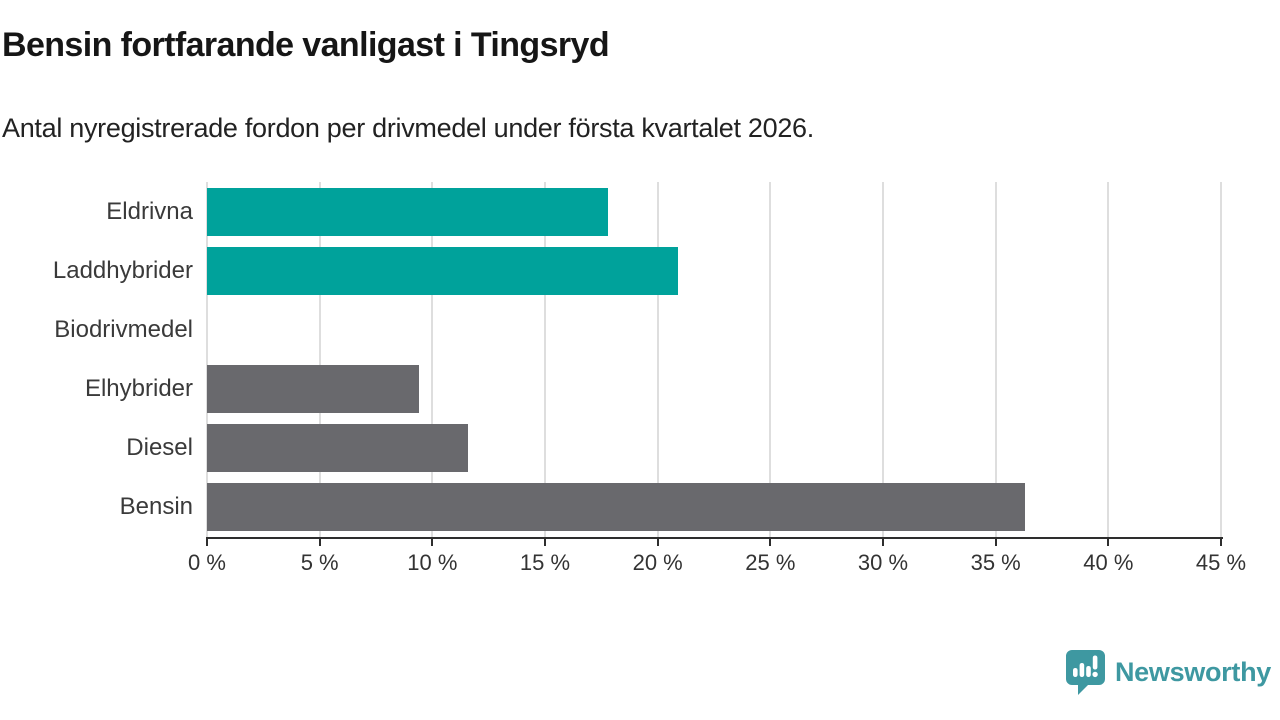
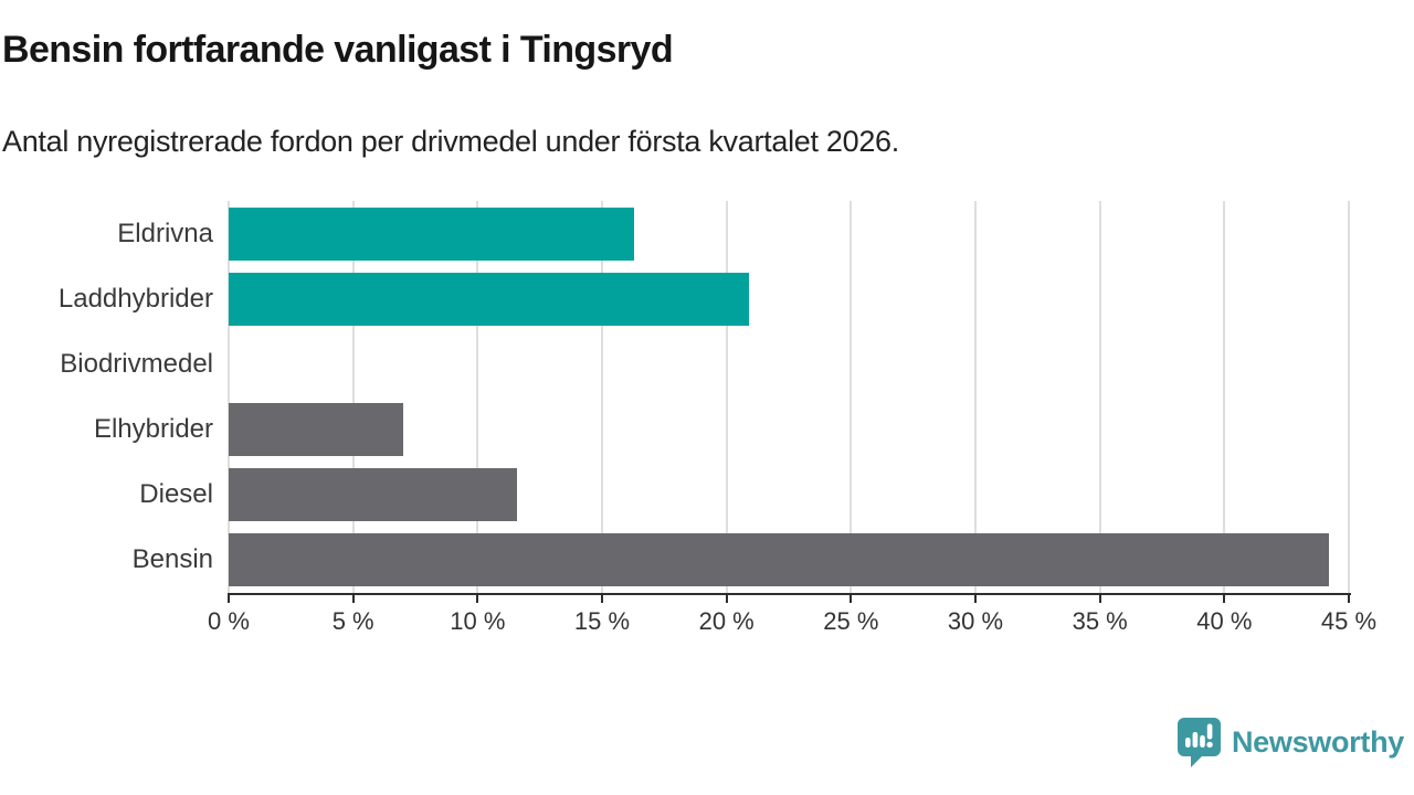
Eldrivna: 17.8% -> 16.3%
Elhybrider: 9.4% -> 7.0%
Bensin: 36.3% -> 44.2%
